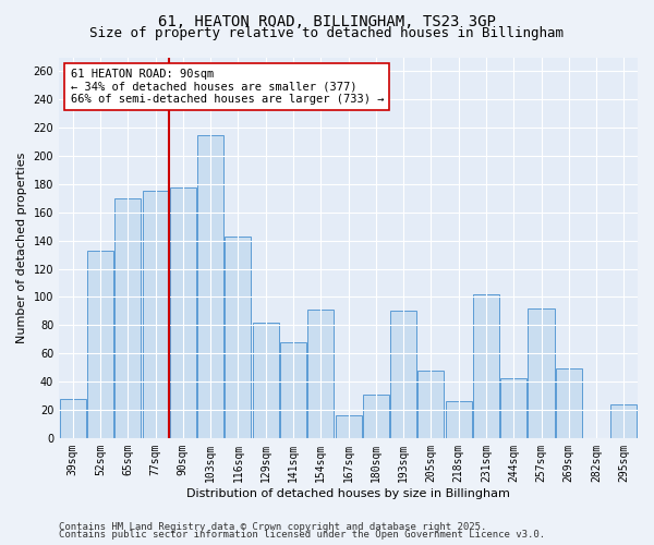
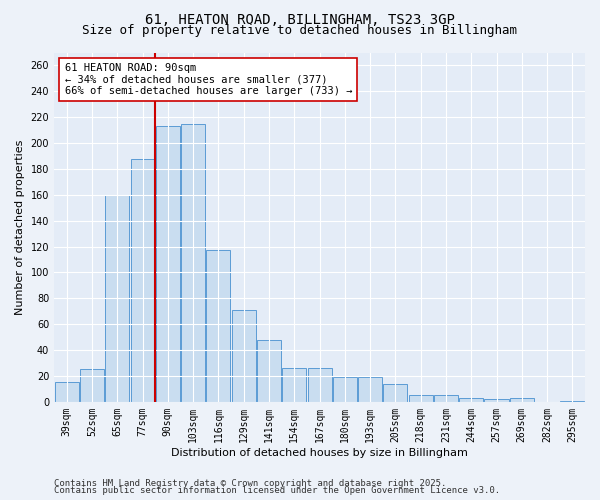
39sqm: 28 -> 15
52sqm: 133 -> 25
65sqm: 170 -> 160
77sqm: 175 -> 188
90sqm: 178 -> 213
116sqm: 143 -> 117
129sqm: 82 -> 71
141sqm: 68 -> 48
154sqm: 91 -> 26
167sqm: 16 -> 26
180sqm: 31 -> 19
193sqm: 90 -> 19
205sqm: 48 -> 14
218sqm: 26 -> 5
231sqm: 102 -> 5
244sqm: 42 -> 3
257sqm: 92 -> 2
269sqm: 49 -> 3
295sqm: 24 -> 1
